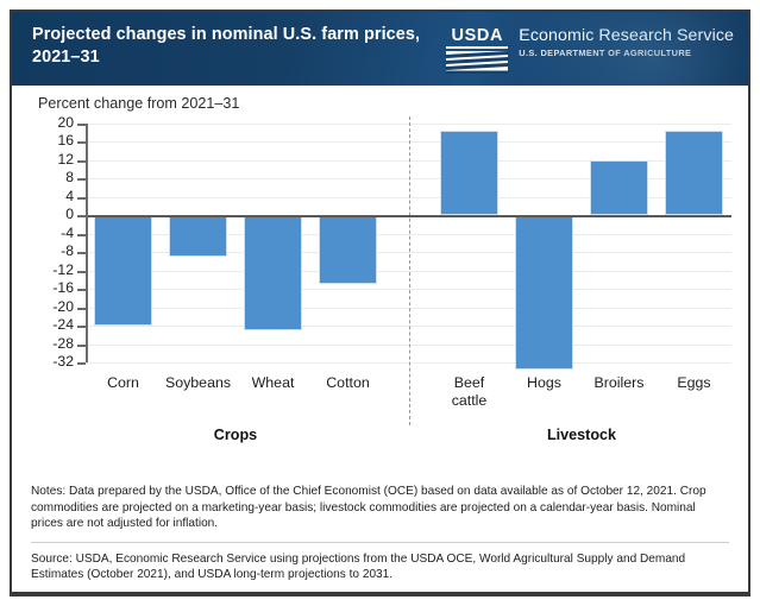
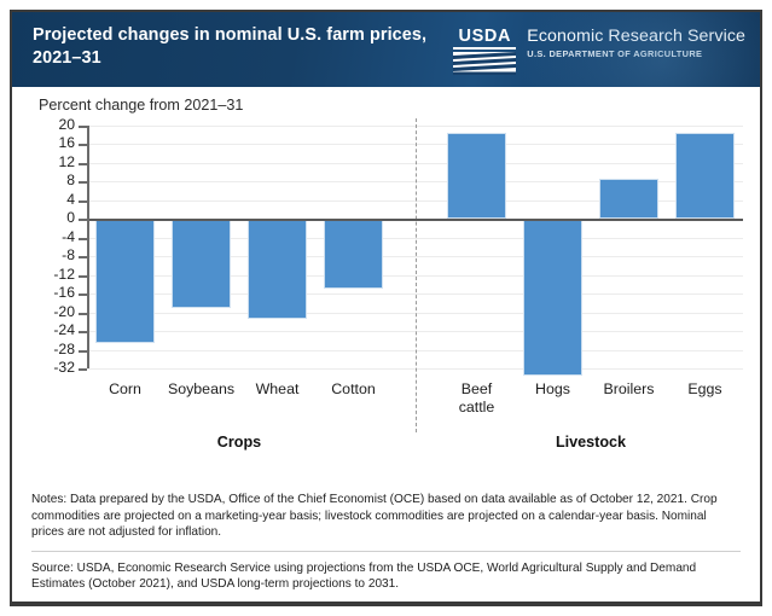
Corn: -24 -> -26
Soybeans: -9 -> -19
Wheat: -25 -> -22
Broilers: 12 -> 8
